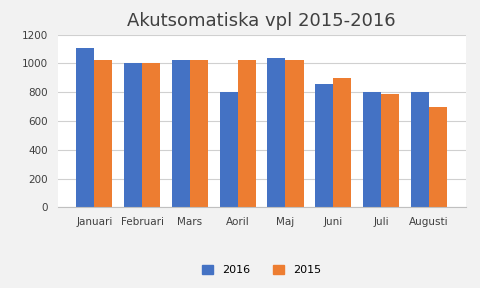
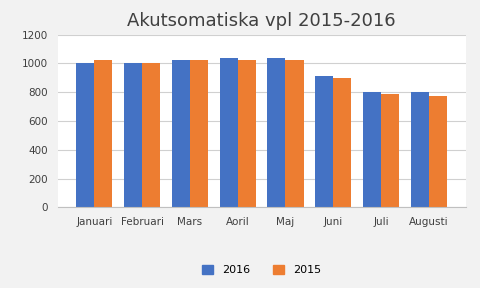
2016/Januari: 1110 -> 1000
2016/Aoril: 800 -> 1040
2016/Juni: 860 -> 910
2015/Augusti: 700 -> 780
